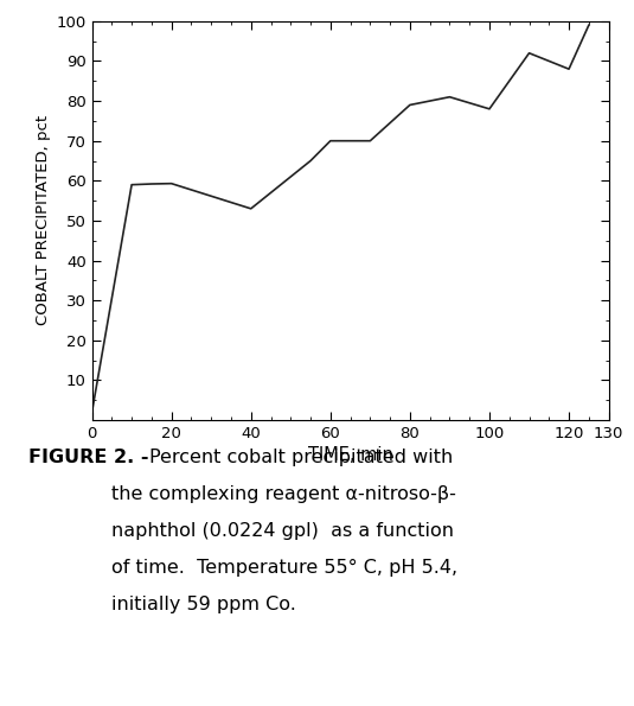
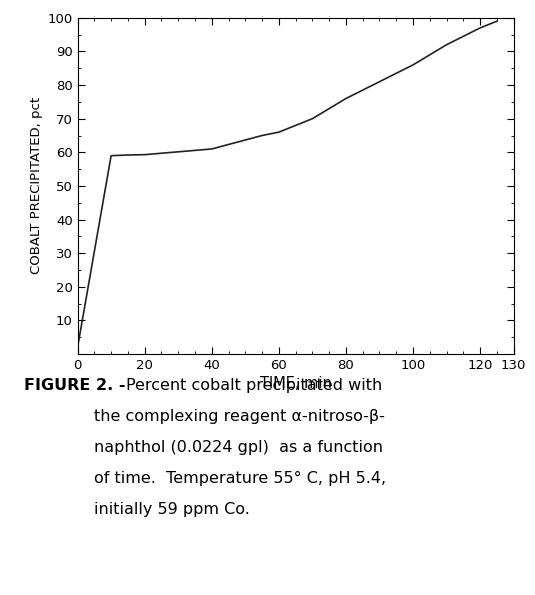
40: 53.0 -> 61.0
60: 70.0 -> 66.0
80: 79.0 -> 76.0
100: 78.0 -> 86.0
120: 88.0 -> 97.0
